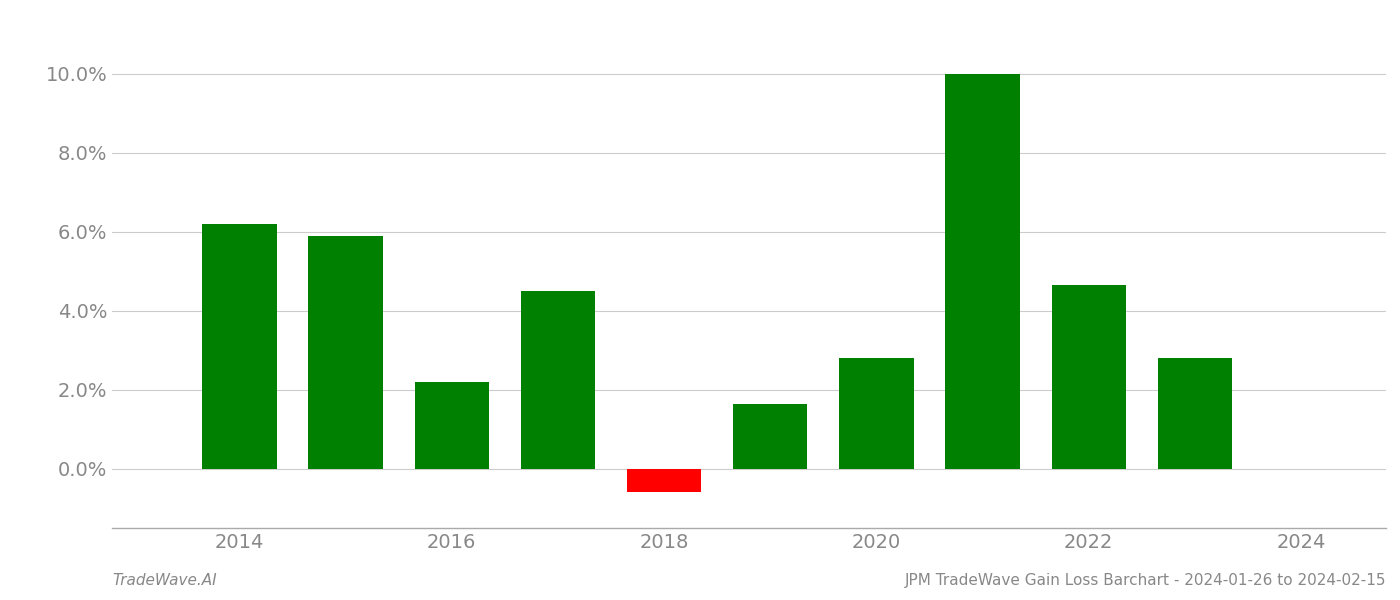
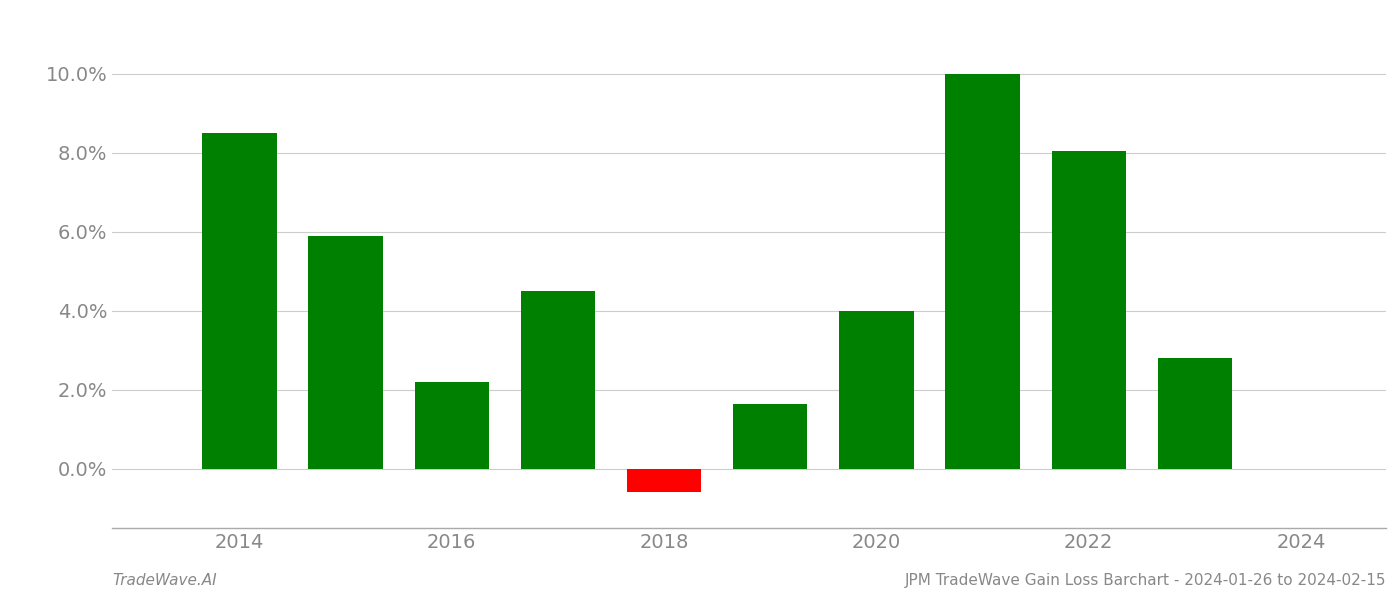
2014: 6.20% -> 8.50%
2020: 2.80% -> 4.00%
2022: 4.65% -> 8.05%
